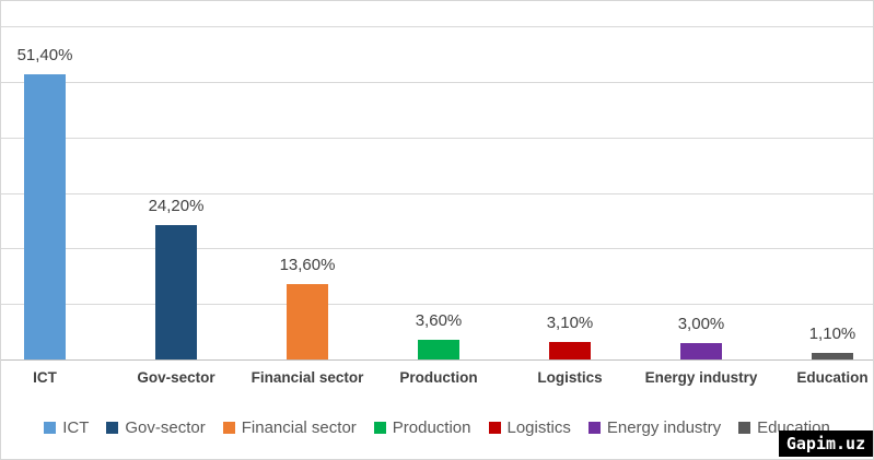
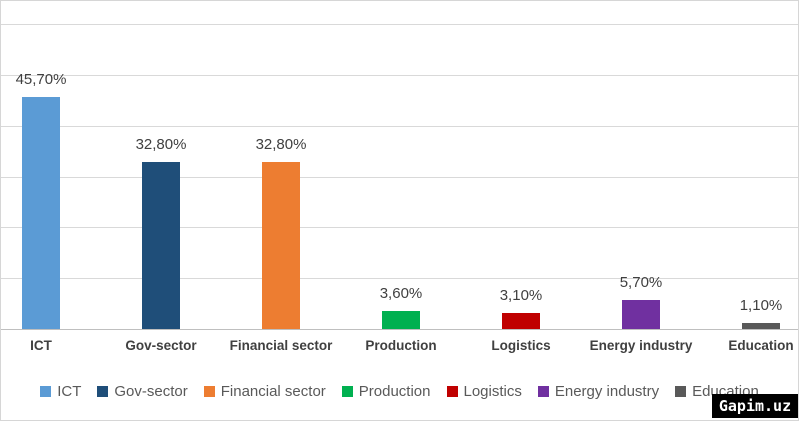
ICT: 51,40% -> 45,70%
Gov-sector: 24,20% -> 32,80%
Financial sector: 13,60% -> 32,80%
Energy industry: 3,00% -> 5,70%
